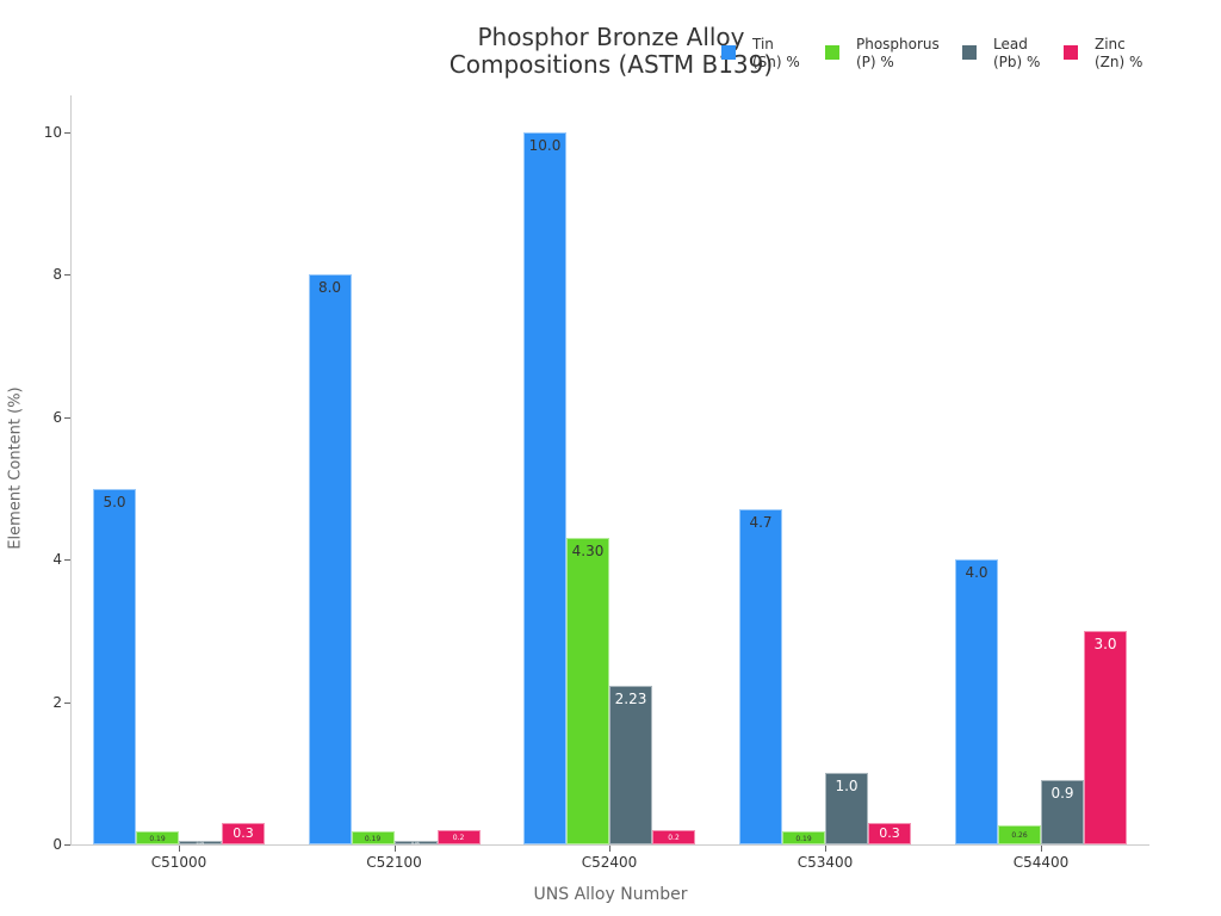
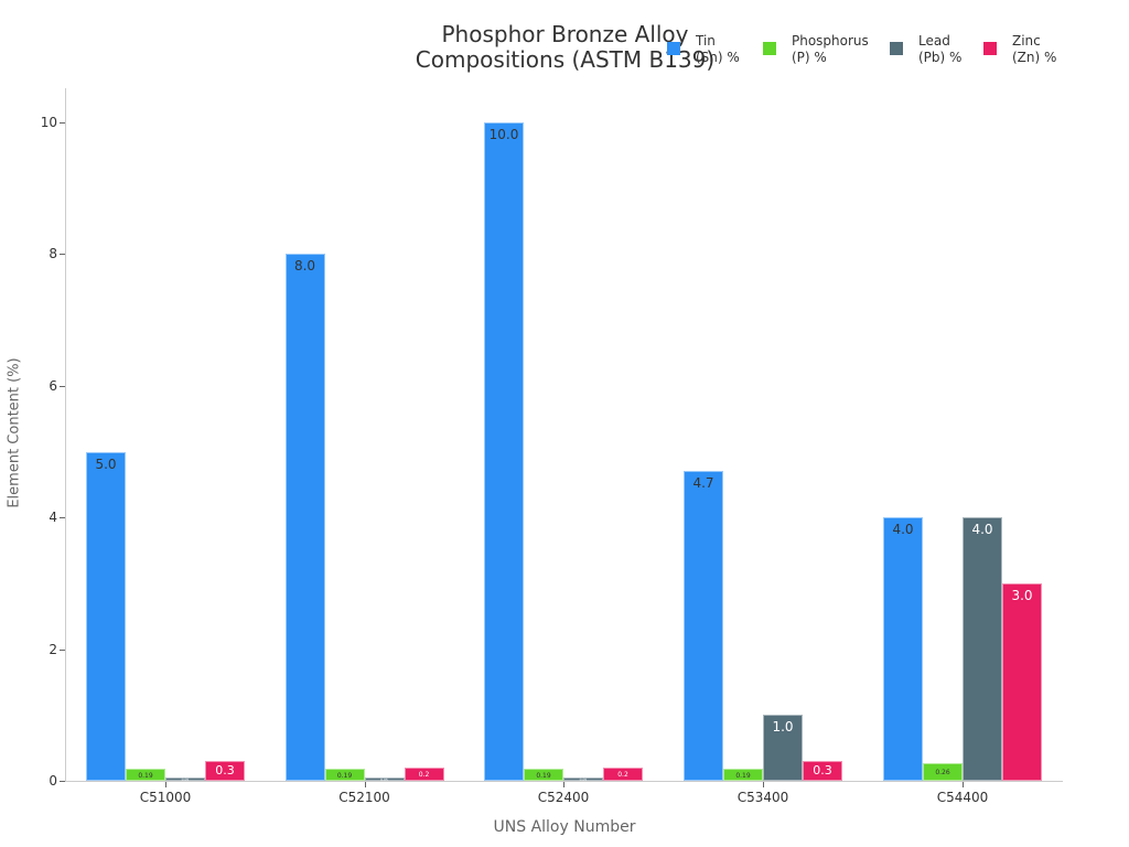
Phosphorus (P) %/C52400: 4.30 -> 0.19
Lead (Pb) %/C52400: 2.23 -> 0.05
Lead (Pb) %/C54400: 0.9 -> 4.0
